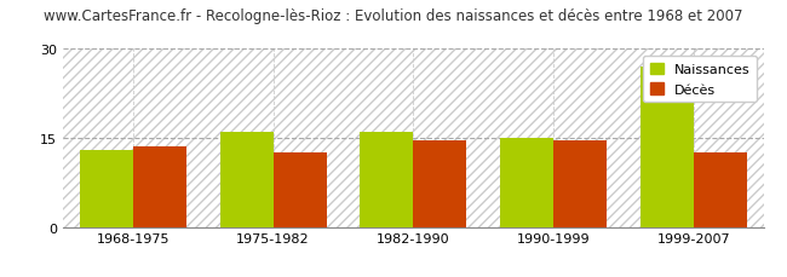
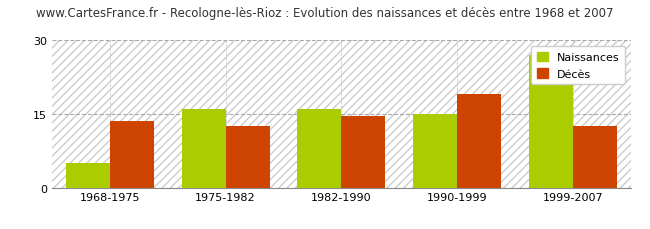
Naissances/1968-1975: 13 -> 5
Décès/1990-1999: 14.5 -> 19.0
